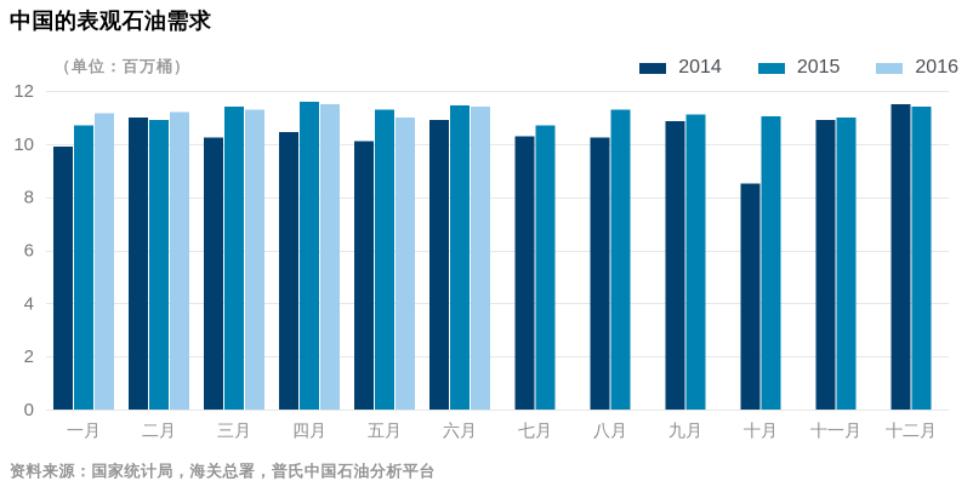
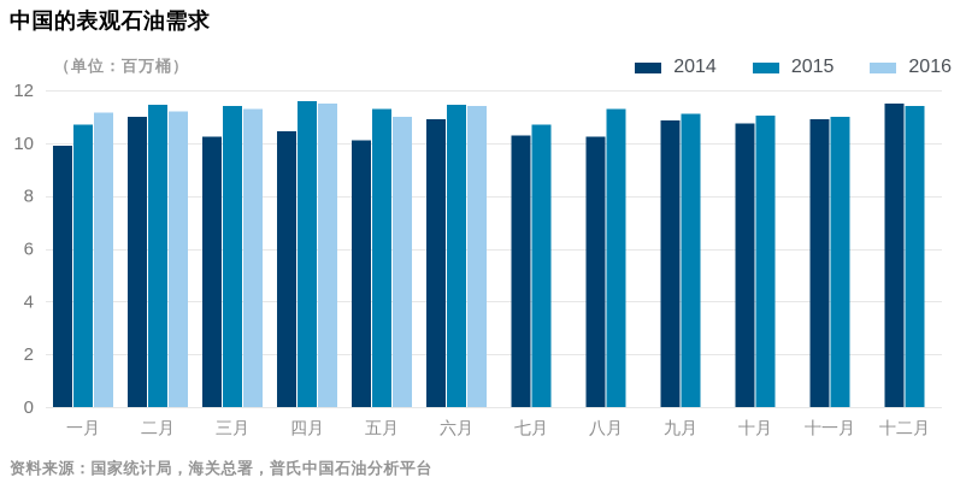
2015/二月: 10.9 -> 11.4
2014/十月: 8.5 -> 10.8
